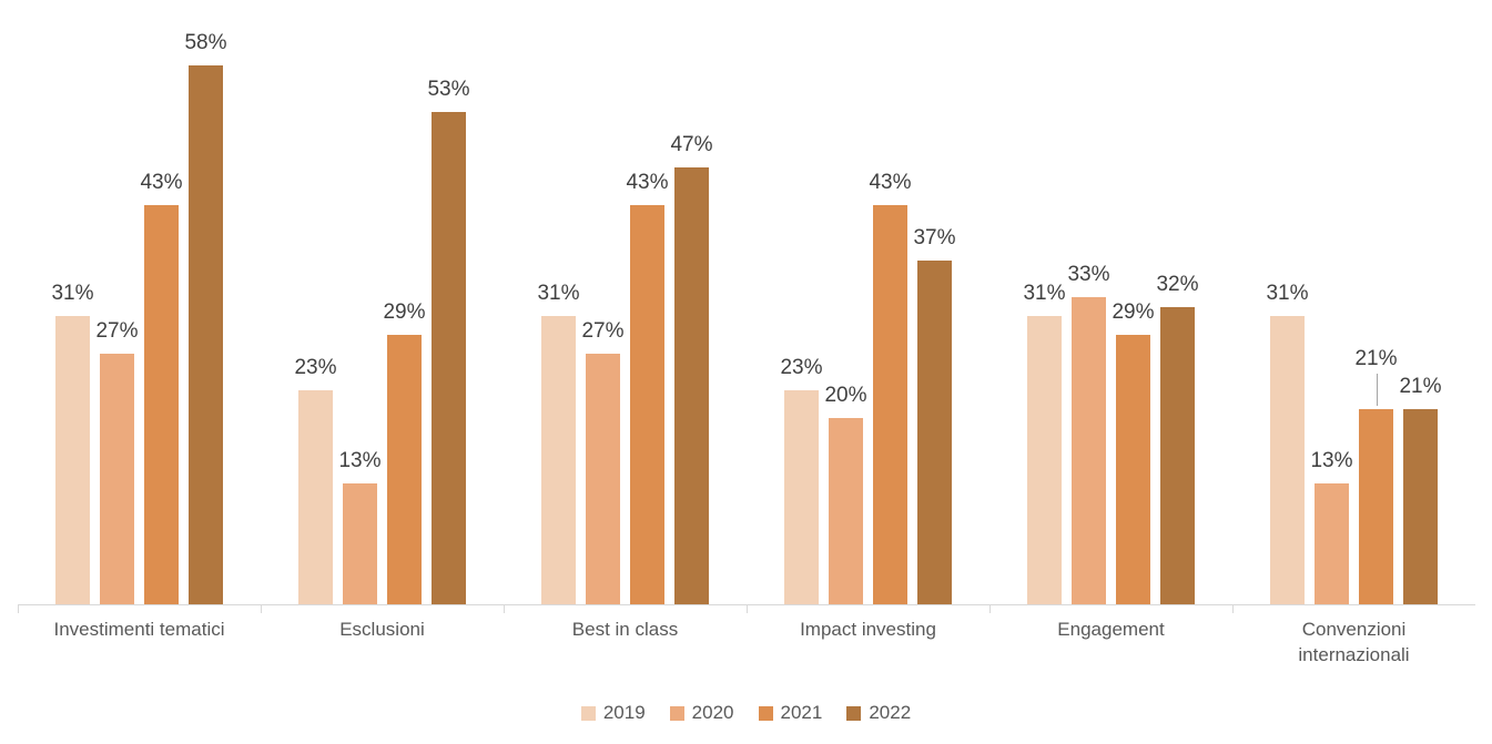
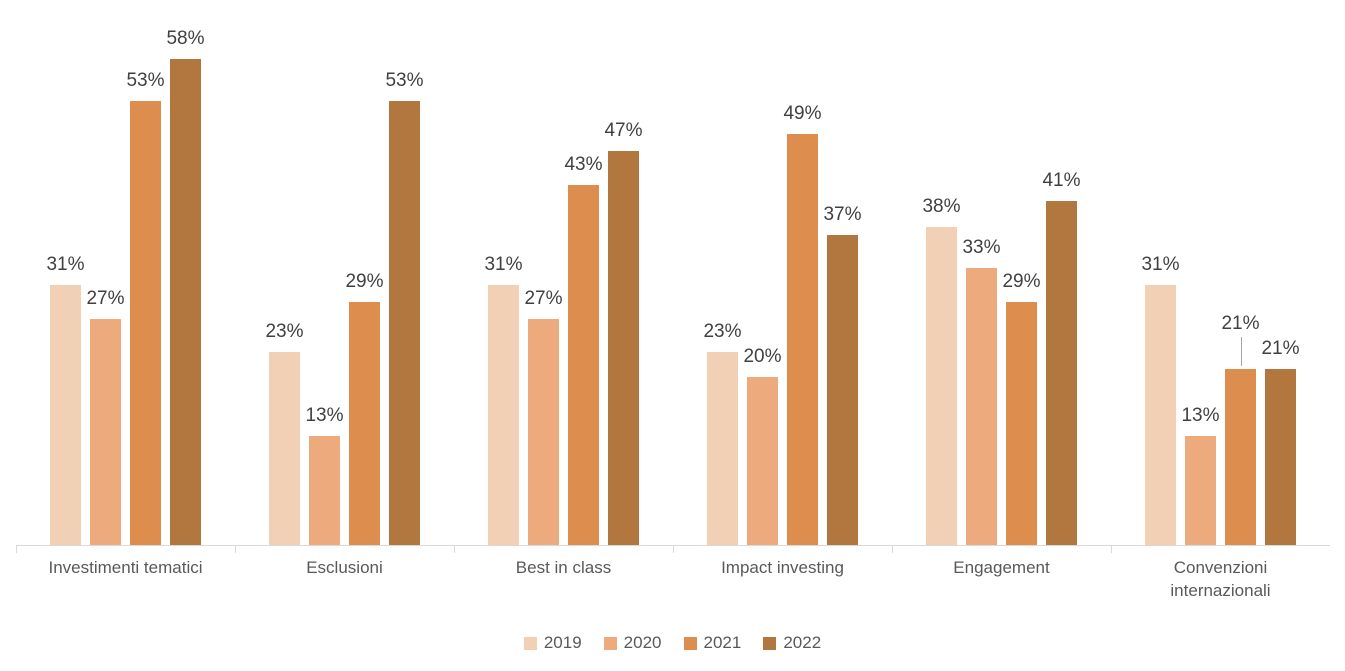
2021/Investimenti tematici: 43% -> 53%
2021/Impact investing: 43% -> 49%
2019/Engagement: 31% -> 38%
2022/Engagement: 32% -> 41%
